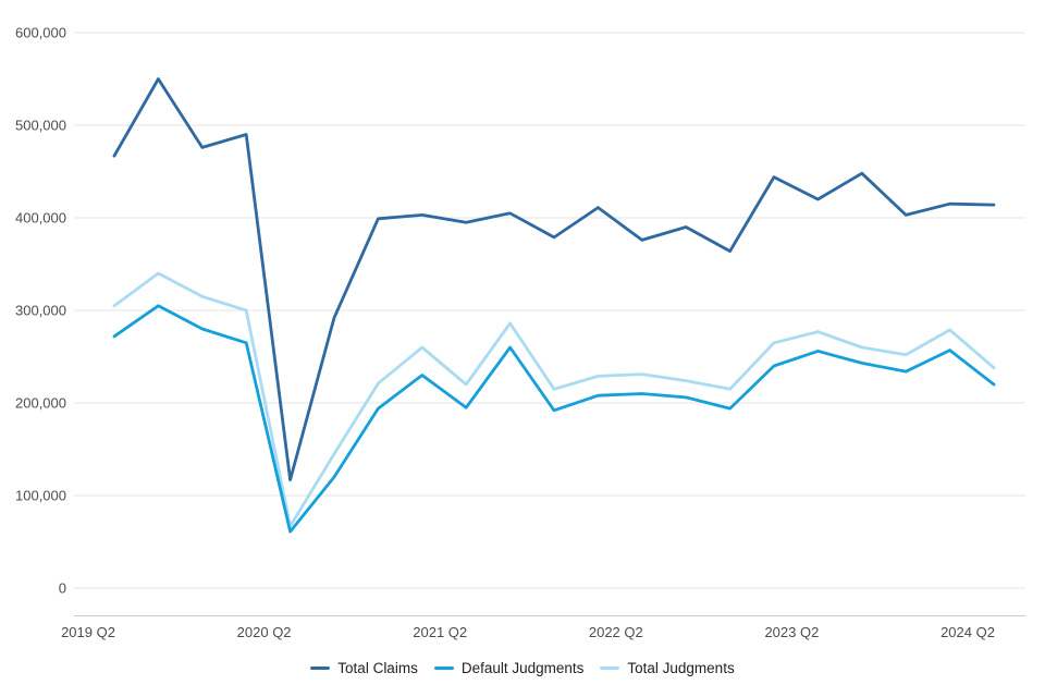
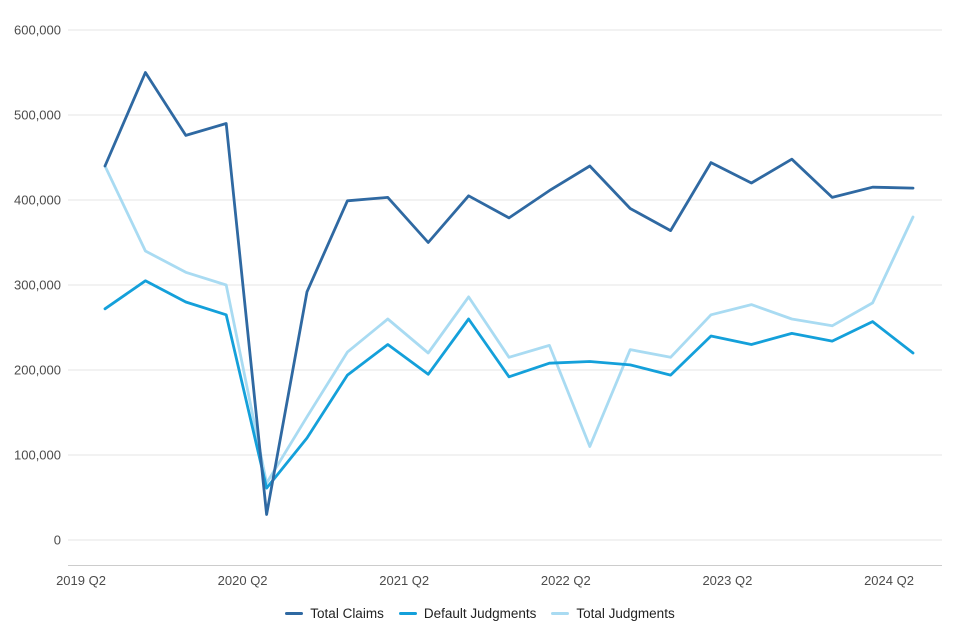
Total Claims/2019 Q2: 470000 -> 440000
Total Judgments/2019 Q2: 300000 -> 440000
Total Claims/2020 Q2: 120000 -> 30000
Total Claims/2021 Q2: 400000 -> 350000
Total Claims/2022 Q2: 380000 -> 440000
Total Judgments/2022 Q2: 230000 -> 110000
Default Judgments/2023 Q2: 260000 -> 230000
Total Judgments/2024 Q2: 240000 -> 380000
